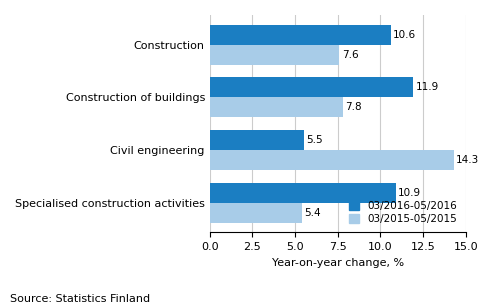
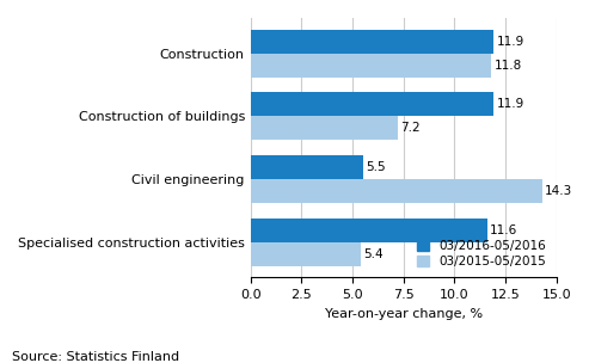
03/2016-05/2016/Construction: 10.6 -> 11.9
03/2015-05/2015/Construction: 7.6 -> 11.8
03/2015-05/2015/Construction of buildings: 7.8 -> 7.2
03/2016-05/2016/Specialised construction activities: 10.9 -> 11.6
